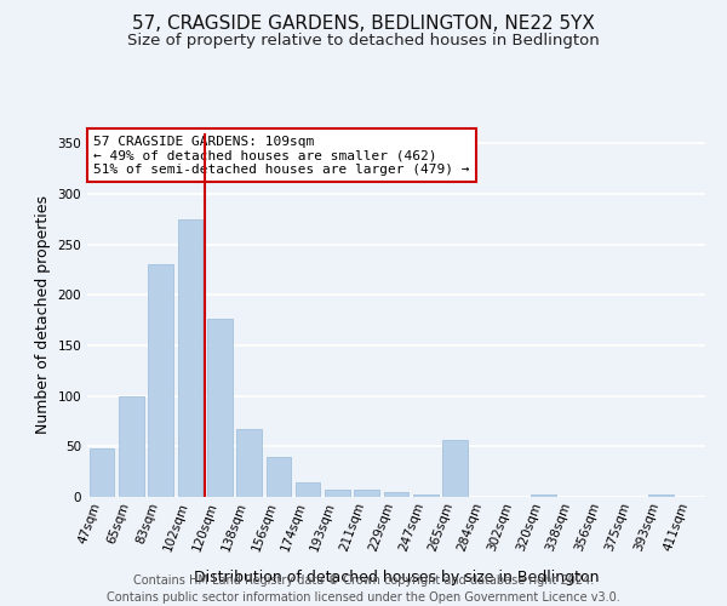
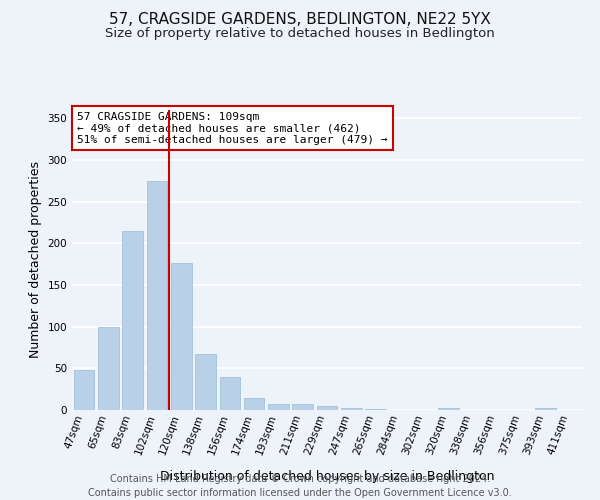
83sqm: 230 -> 215
265sqm: 56 -> 1
